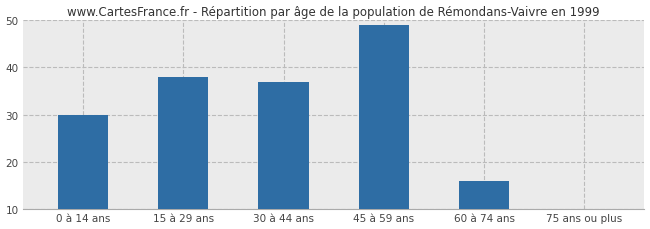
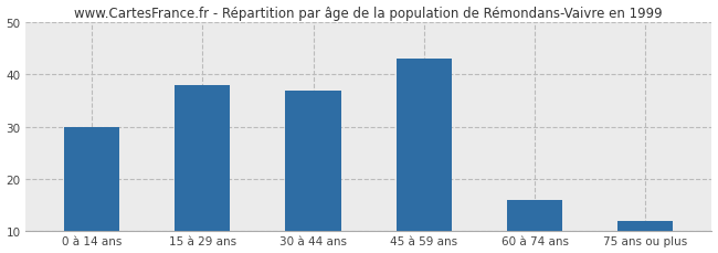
45 à 59 ans: 49 -> 43
75 ans ou plus: 10 -> 12
